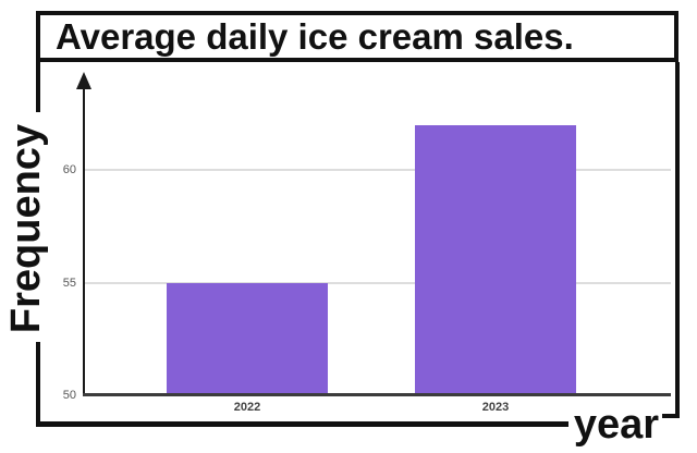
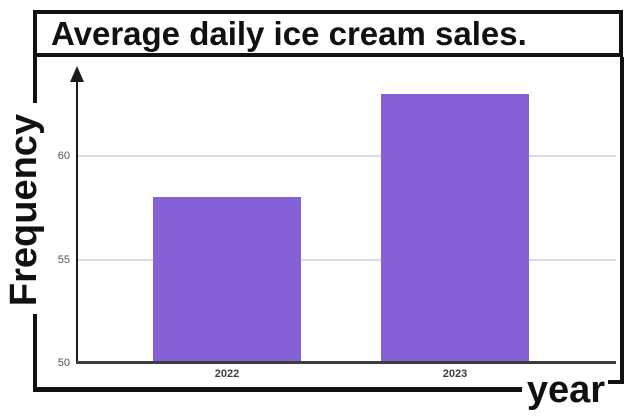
2022: 55 -> 58
2023: 62 -> 63
